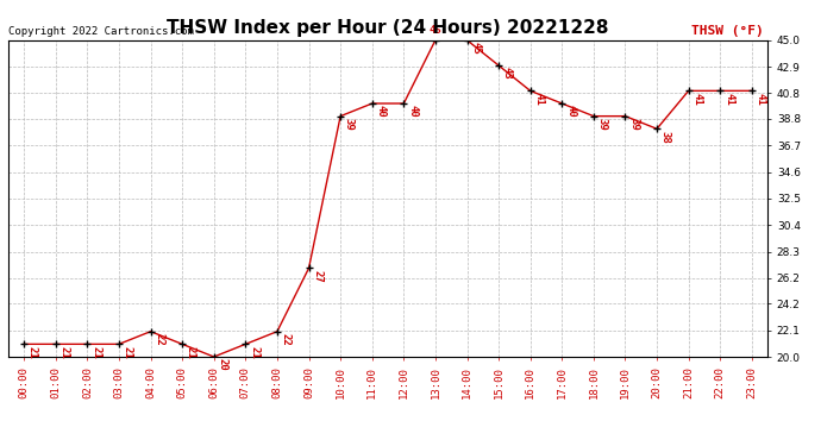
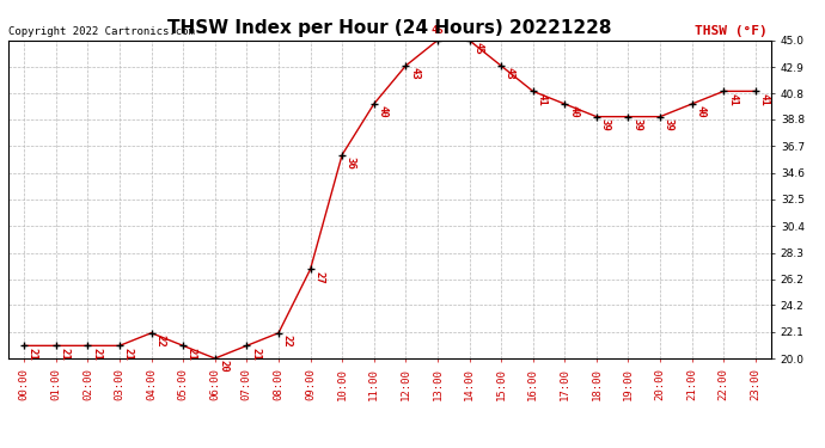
10:00: 39 -> 36
12:00: 40 -> 43
20:00: 38 -> 39
21:00: 41 -> 40
